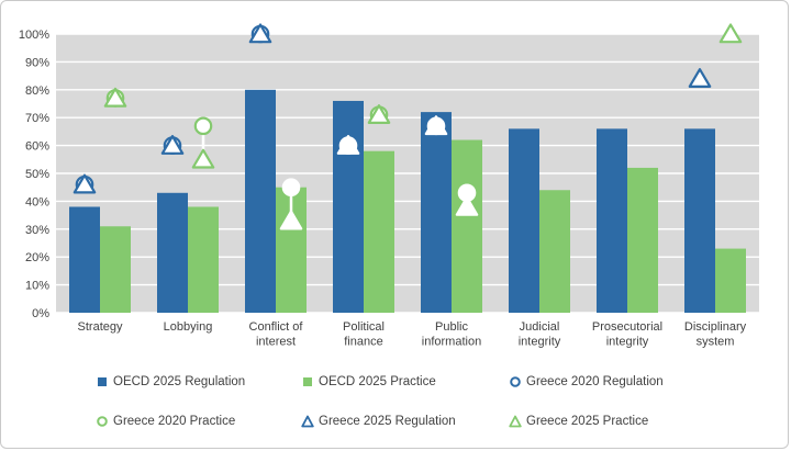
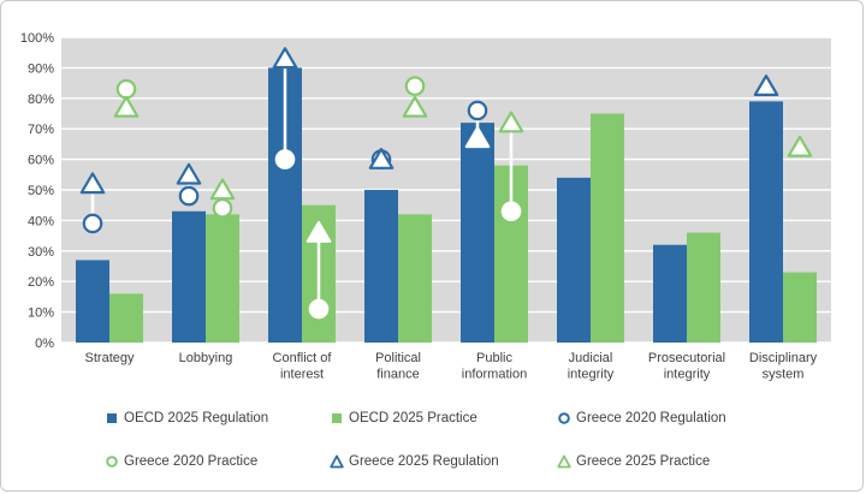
OECD 2025 Regulation/Strategy: 38% -> 27%
OECD 2025 Practice/Strategy: 31% -> 16%
Greece 2020 Regulation/Strategy: 46% -> 39%
Greece 2020 Practice/Strategy: 77% -> 83%
Greece 2025 Regulation/Strategy: 46% -> 52%
OECD 2025 Practice/Lobbying: 38% -> 42%
Greece 2020 Regulation/Lobbying: 60% -> 48%
Greece 2020 Practice/Lobbying: 67% -> 44%
Greece 2025 Regulation/Lobbying: 60% -> 55%
Greece 2025 Practice/Lobbying: 55% -> 50%
OECD 2025 Regulation/Conflict of interest: 80% -> 90%
Greece 2020 Regulation/Conflict of interest: 100% -> 60%
Greece 2020 Practice/Conflict of interest: 45% -> 11%
Greece 2025 Regulation/Conflict of interest: 100% -> 93%
Greece 2025 Practice/Conflict of interest: 33% -> 36%
OECD 2025 Regulation/Political finance: 76% -> 50%
OECD 2025 Practice/Political finance: 58% -> 42%
Greece 2020 Practice/Political finance: 71% -> 84%
Greece 2025 Practice/Political finance: 71% -> 77%
OECD 2025 Practice/Public information: 62% -> 58%
Greece 2020 Regulation/Public information: 67% -> 76%
Greece 2025 Practice/Public information: 38% -> 72%
OECD 2025 Regulation/Judicial integrity: 66% -> 54%
OECD 2025 Practice/Judicial integrity: 44% -> 75%
OECD 2025 Regulation/Prosecutorial integrity: 66% -> 32%
OECD 2025 Practice/Prosecutorial integrity: 52% -> 36%
OECD 2025 Regulation/Disciplinary system: 66% -> 79%
Greece 2025 Practice/Disciplinary system: 100% -> 64%
